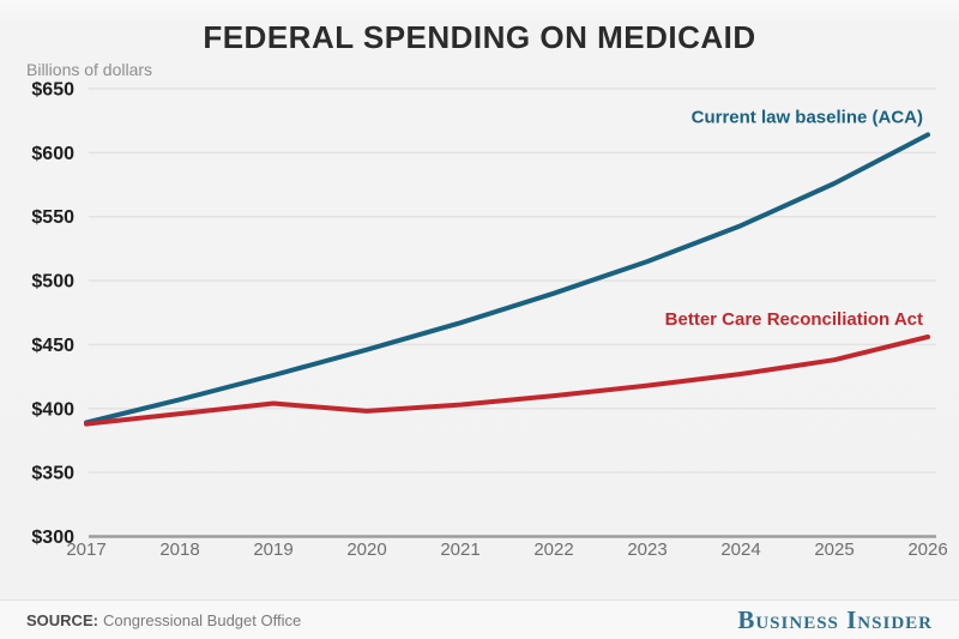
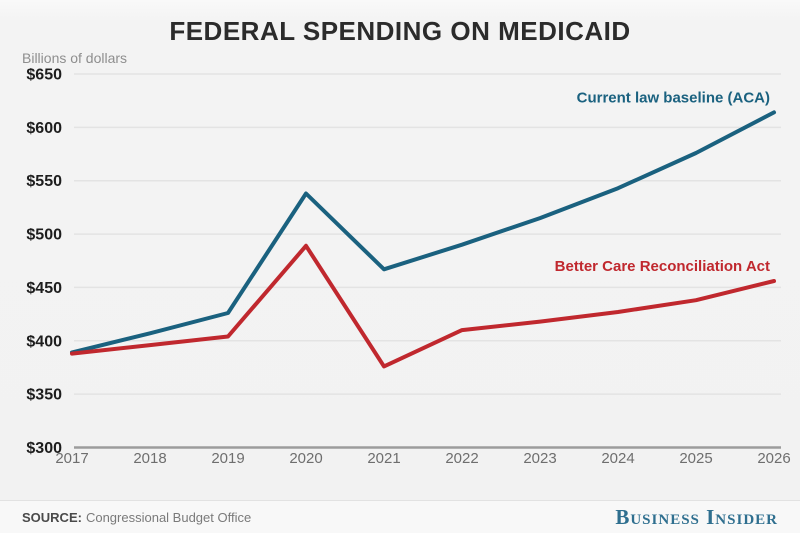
Current law baseline (ACA)/2020: $446 -> $538
Better Care Reconciliation Act/2020: $398 -> $489
Better Care Reconciliation Act/2021: $403 -> $376
